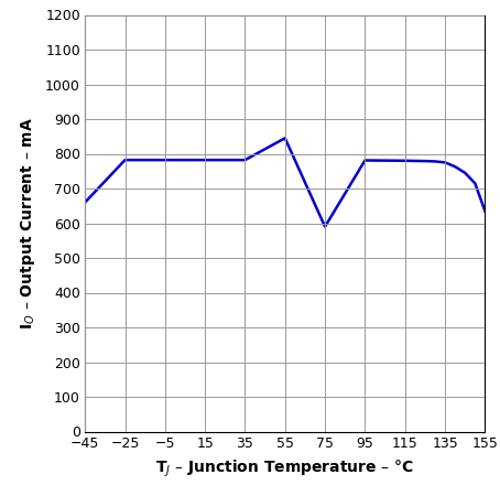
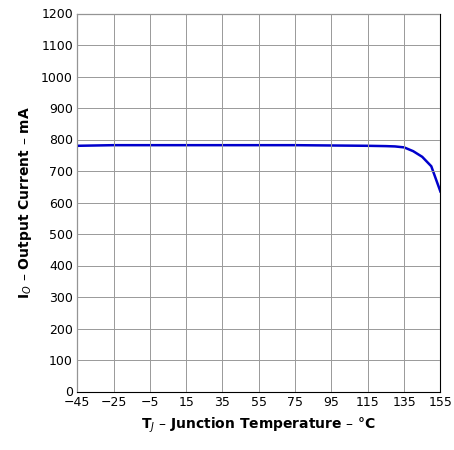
−45: 660 -> 780
55: 845 -> 782
75: 590 -> 782
